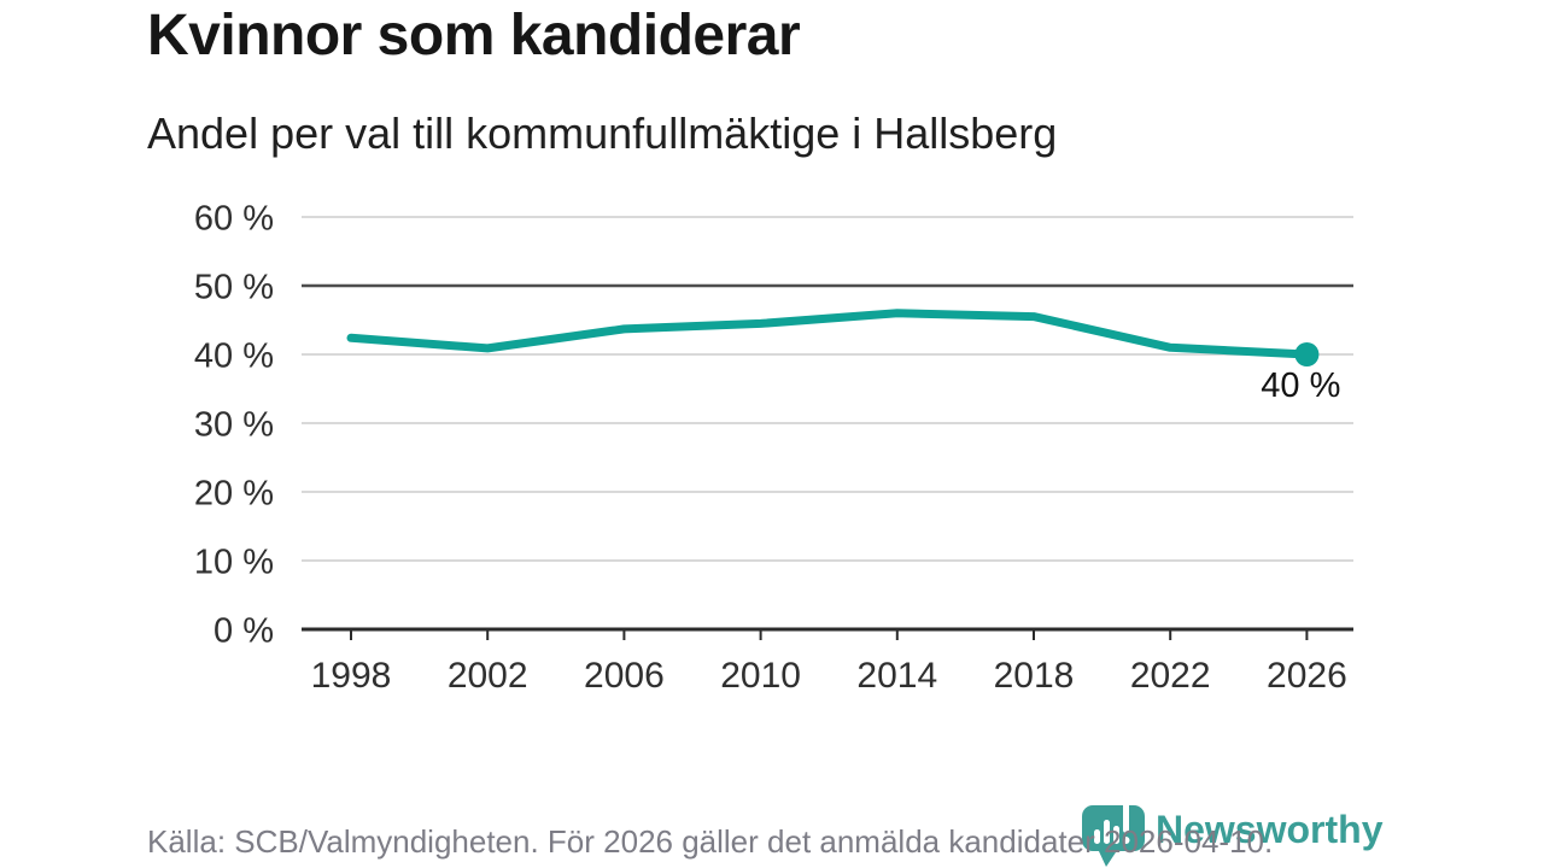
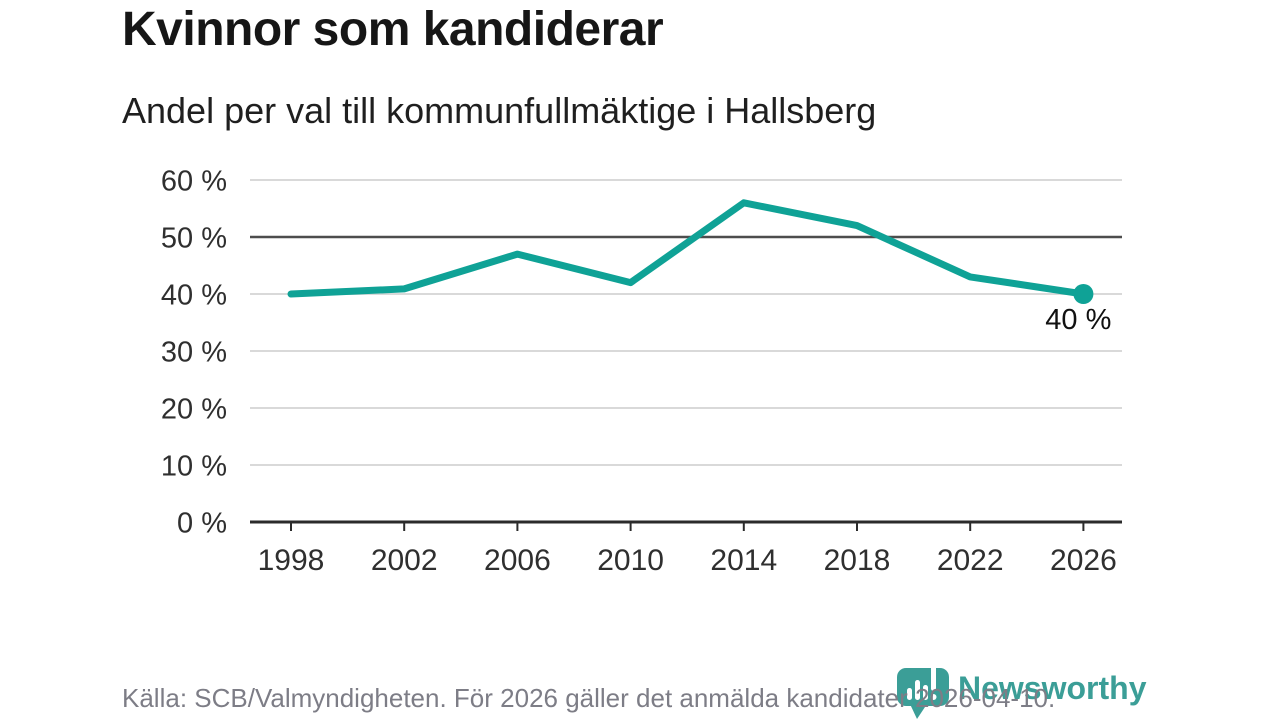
1998: 42% -> 40%
2006: 44% -> 47%
2010: 44% -> 42%
2014: 46% -> 56%
2018: 46% -> 52%
2022: 41% -> 43%
